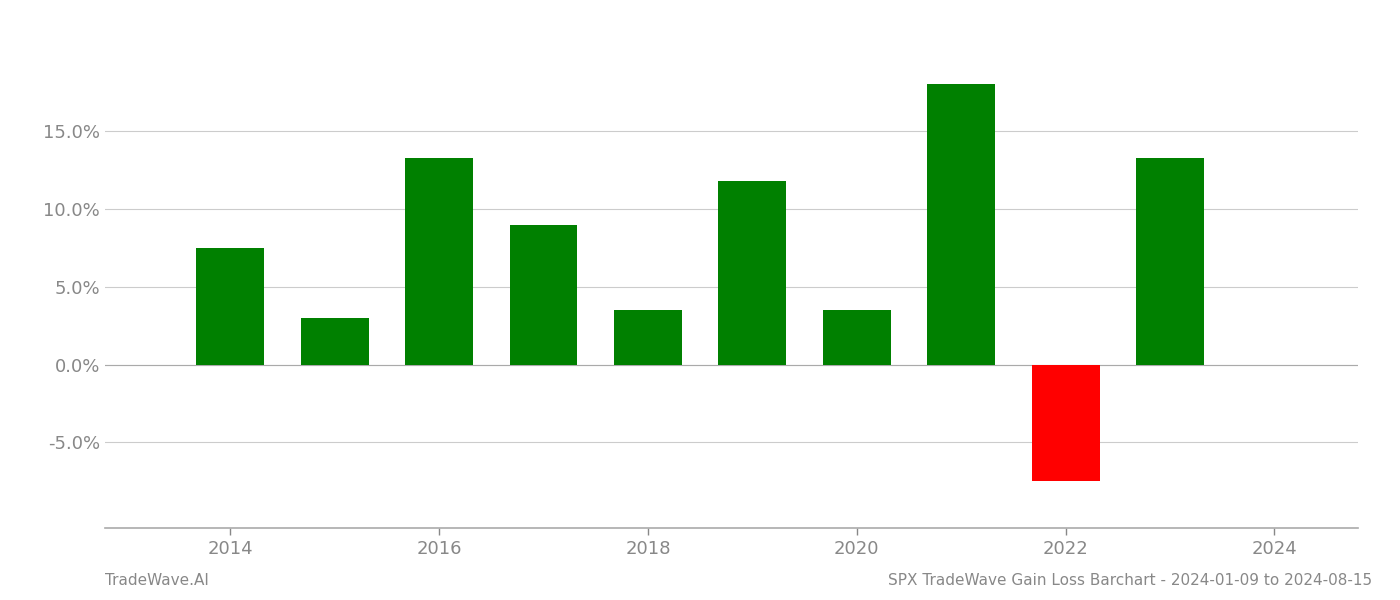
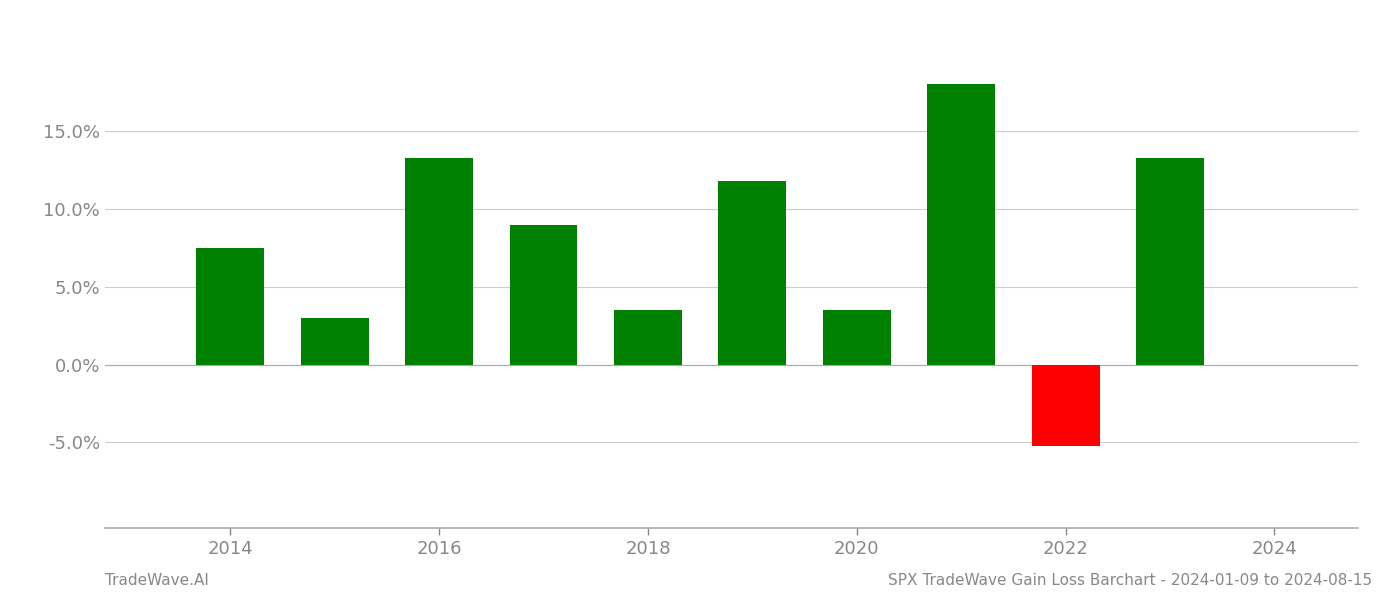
2022: -7.5% -> -5.2%
